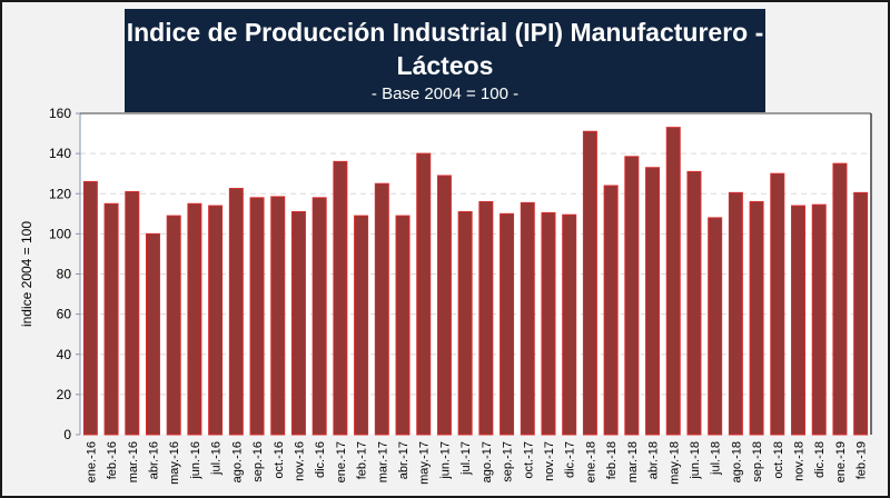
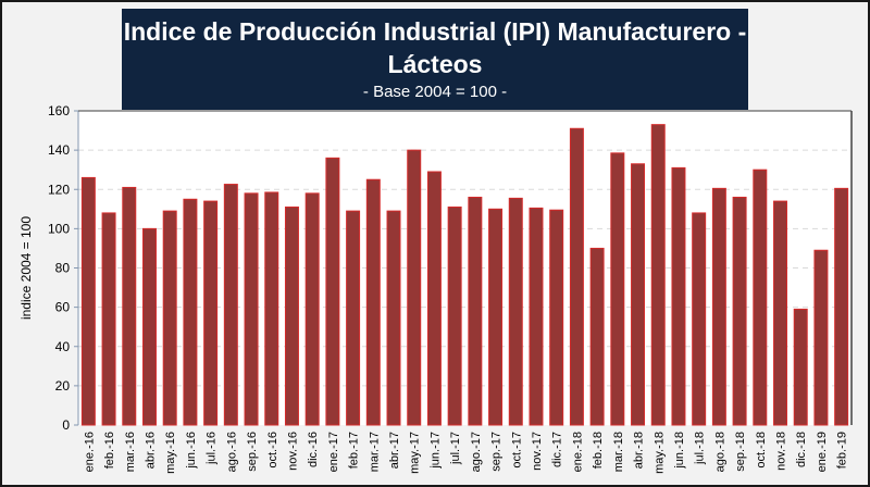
feb.-16: 115 -> 108
feb.-18: 124 -> 90
dic.-18: 114 -> 59
ene.-19: 135 -> 89
